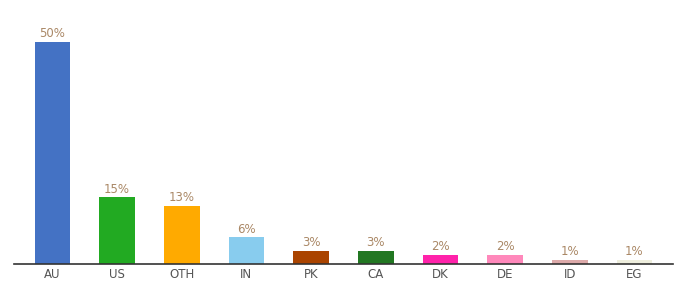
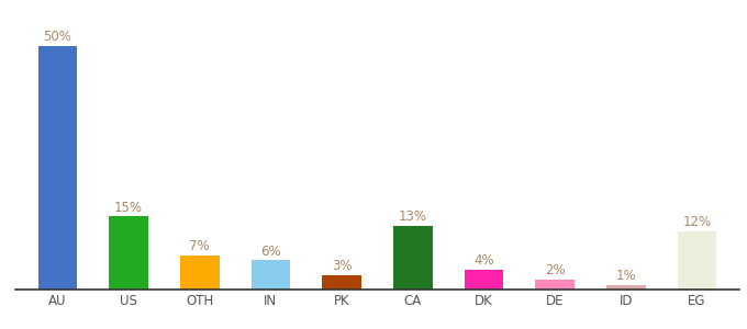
OTH: 13% -> 7%
CA: 3% -> 13%
DK: 2% -> 4%
EG: 1% -> 12%
